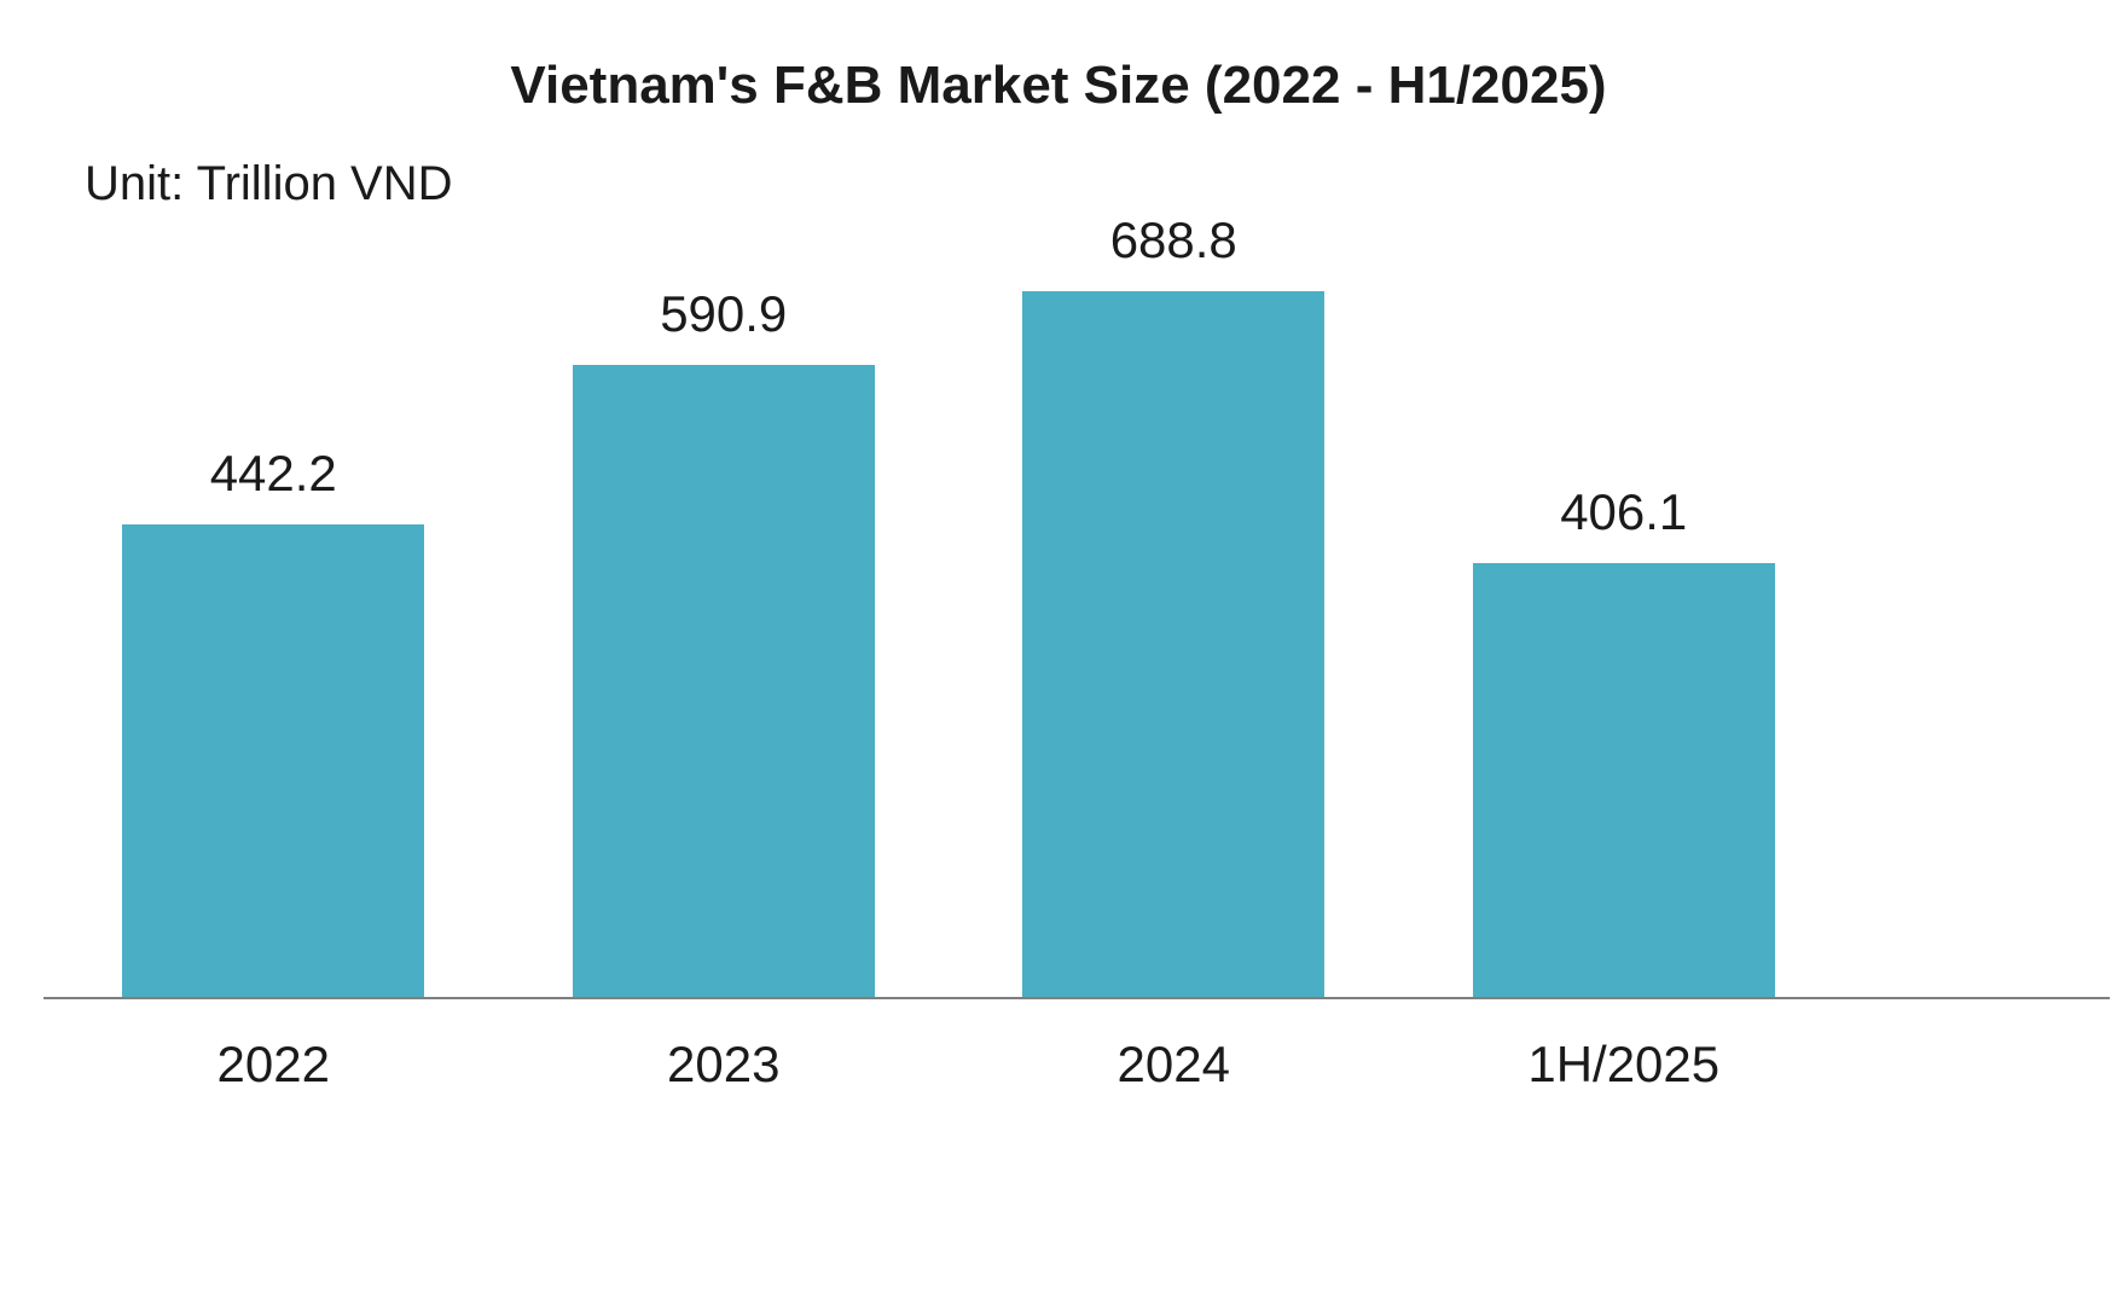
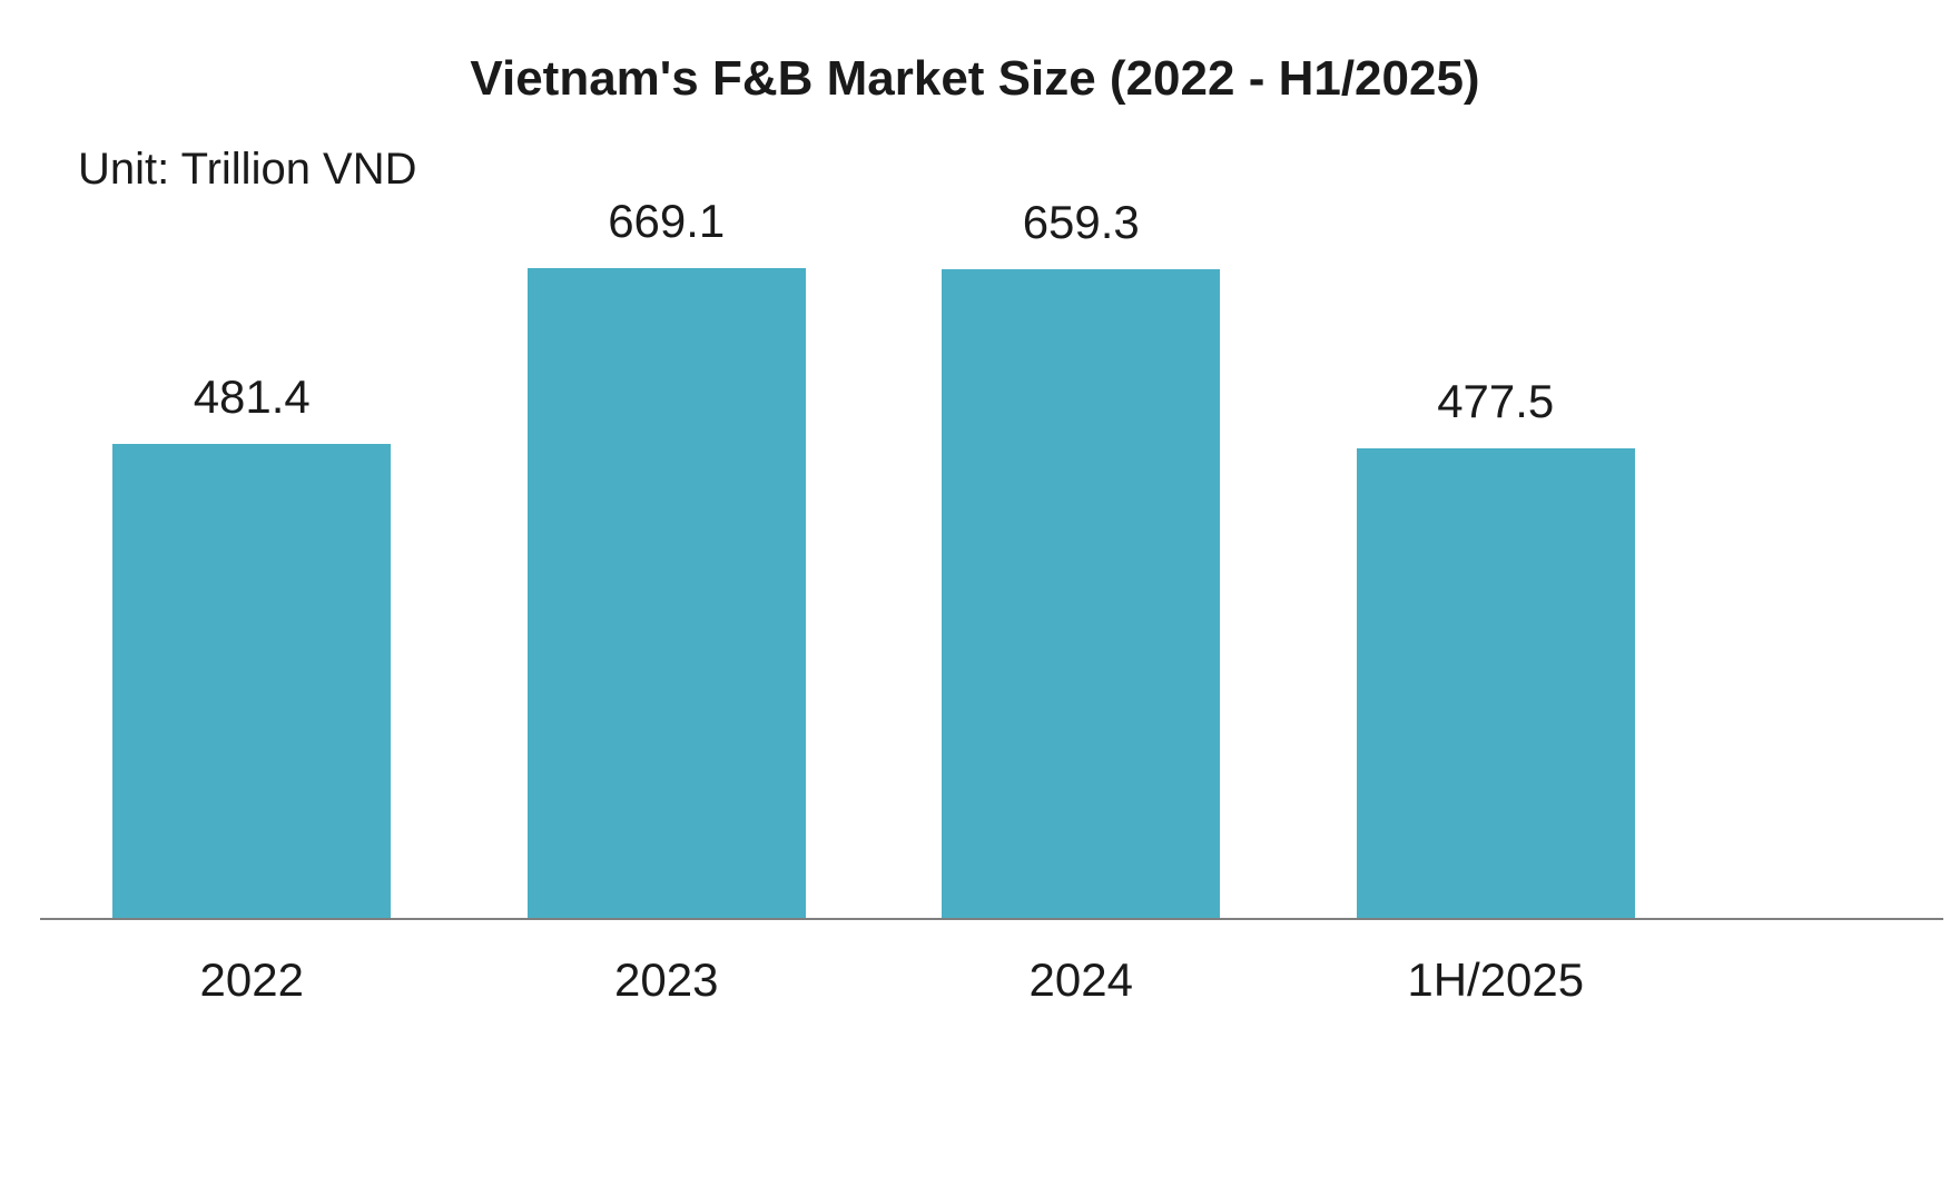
2022: 442.2 -> 481.4
2023: 590.9 -> 669.1
2024: 688.8 -> 659.3
1H/2025: 406.1 -> 477.5
